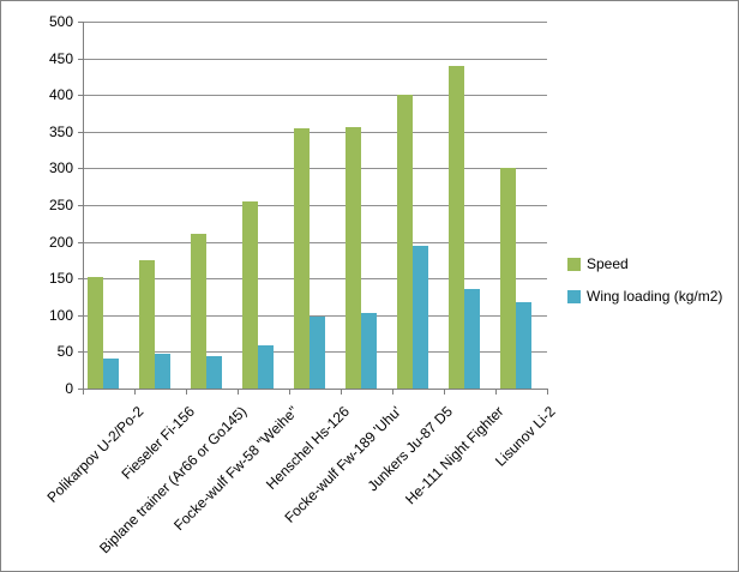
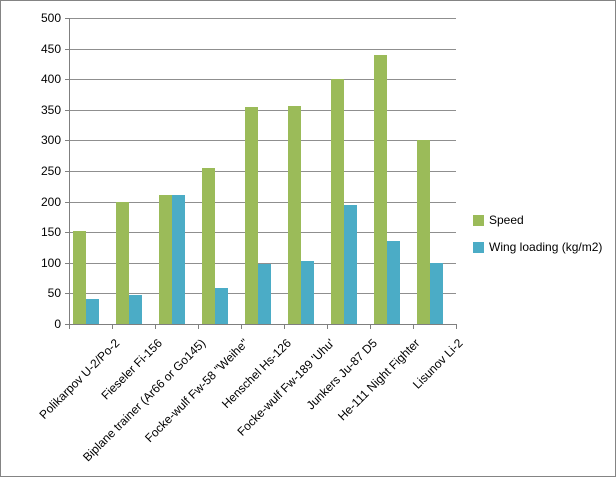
Speed/Fieseler Fi-156: 180 -> 200
Wing loading (kg/m2)/Biplane trainer (Ar66 or Go145): 40 -> 210
Wing loading (kg/m2)/Lisunov Li-2: 120 -> 100
